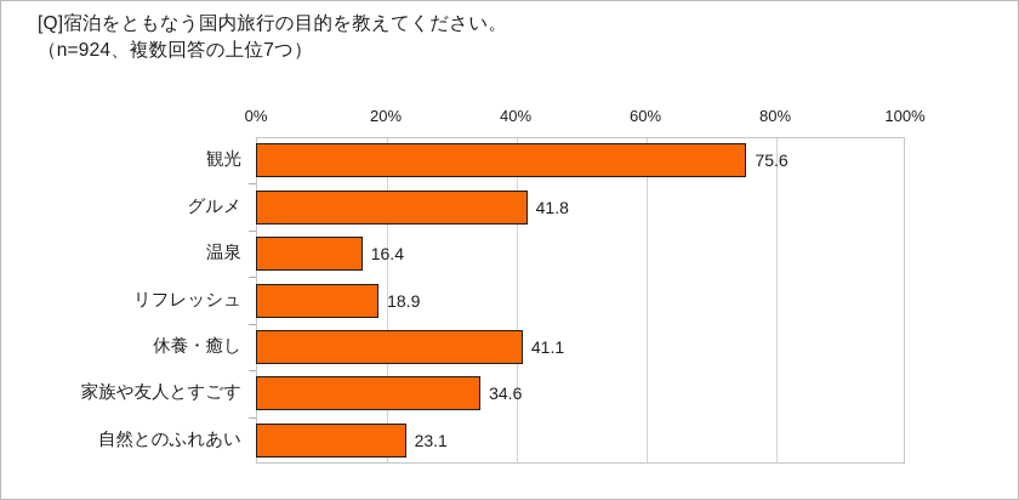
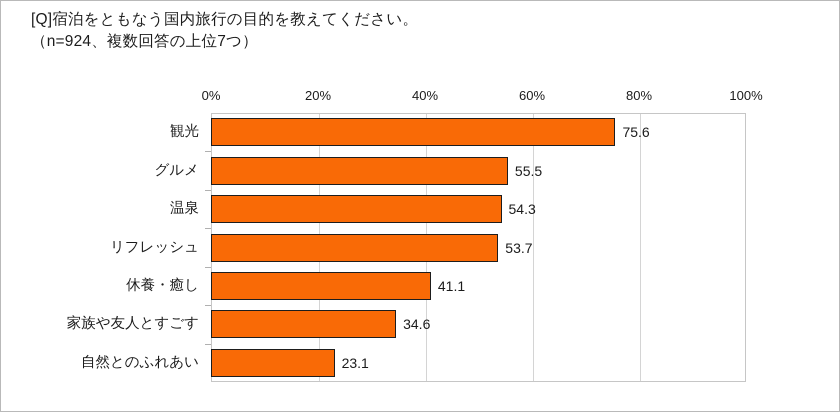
グルメ: 41.8 -> 55.5
温泉: 16.4 -> 54.3
リフレッシュ: 18.9 -> 53.7
